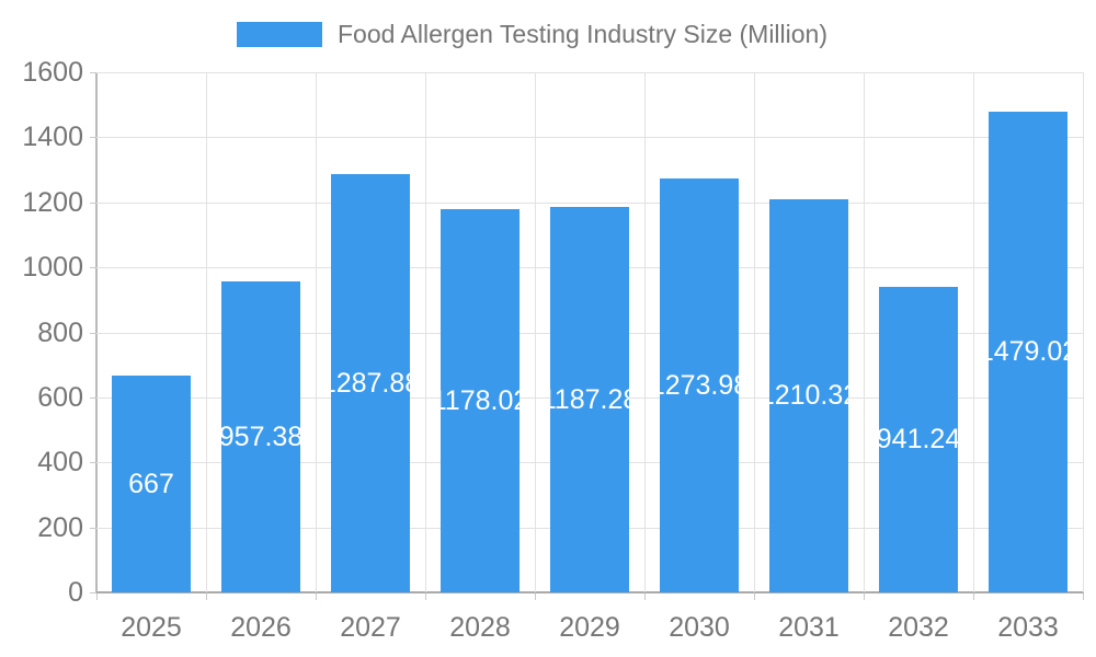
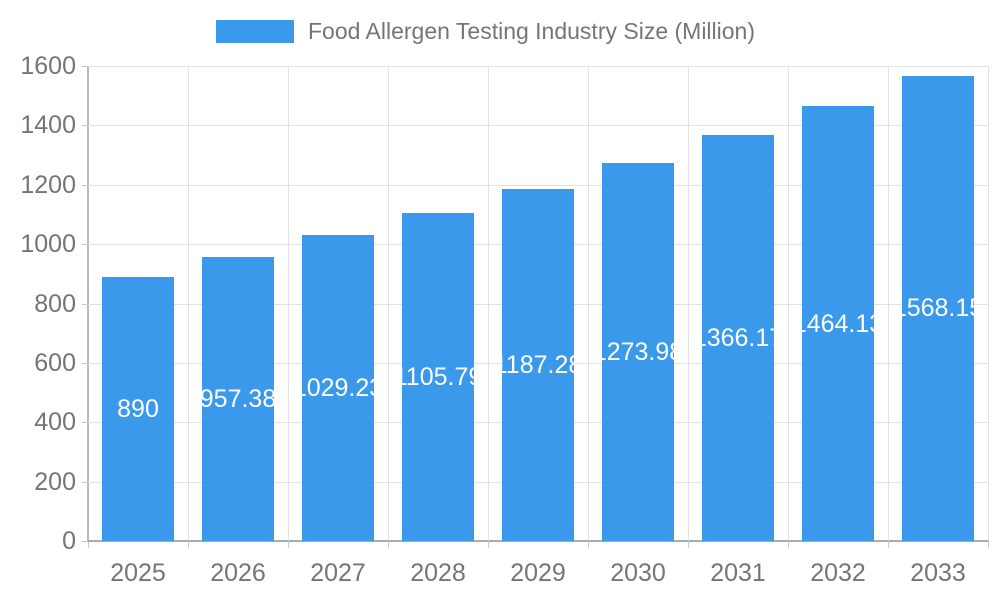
2025: 667 -> 890
2027: 1287.88 -> 1029.23
2028: 1178.02 -> 1105.79
2031: 1210.32 -> 1366.17
2032: 941.24 -> 1464.13
2033: 1479.02 -> 1568.15
